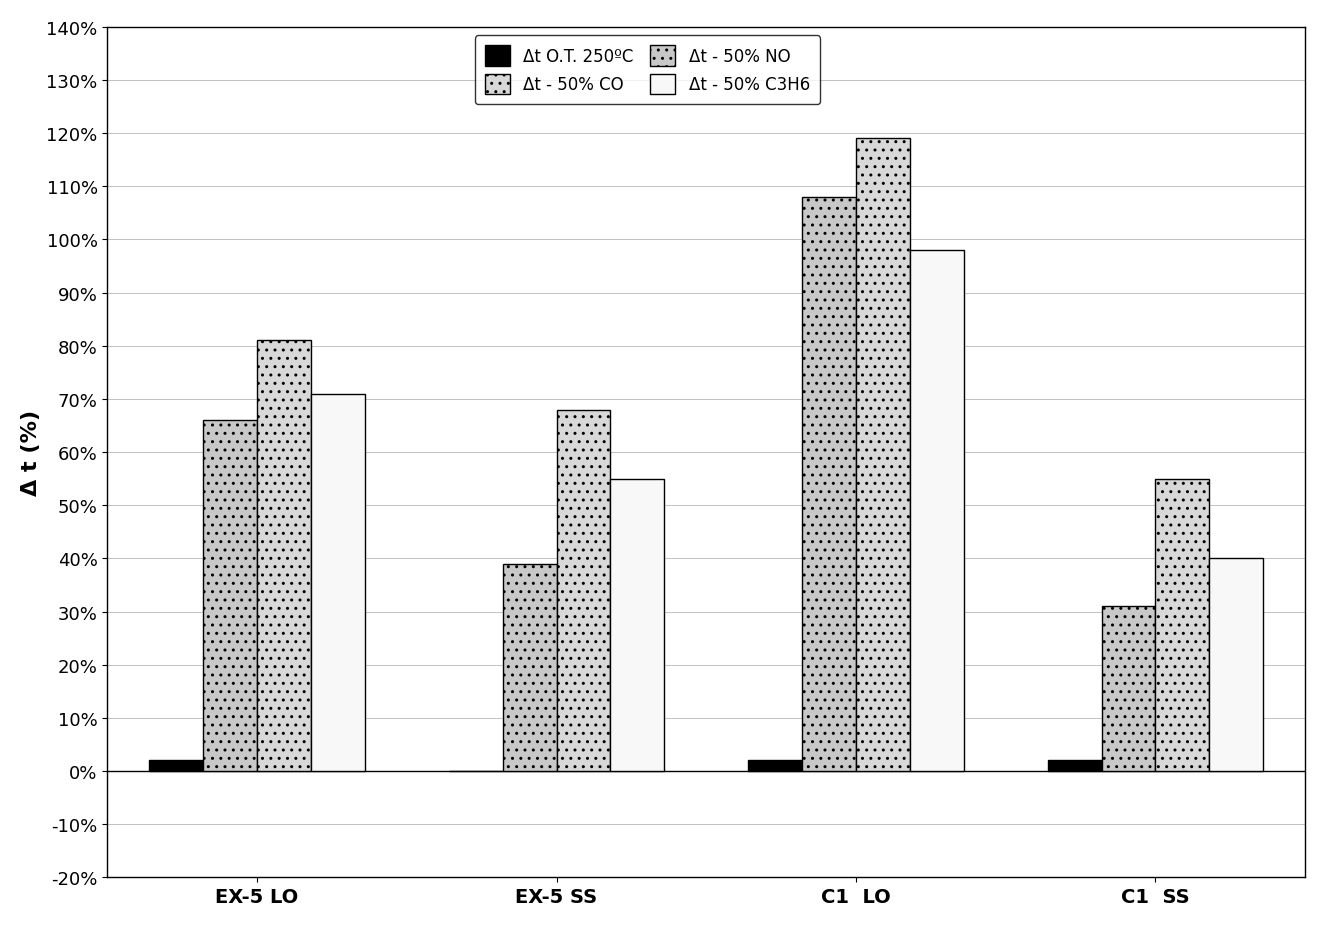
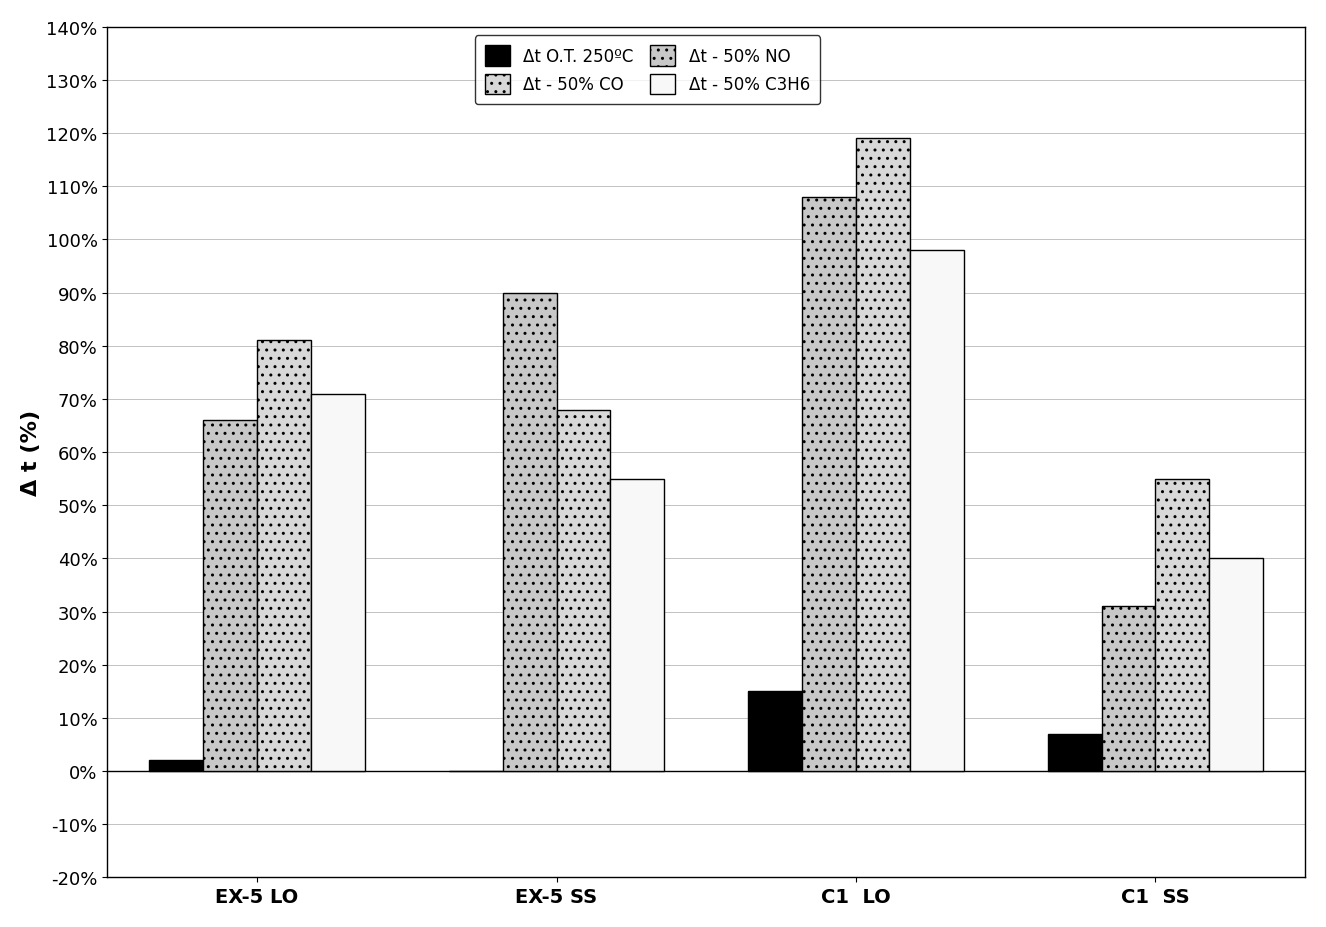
Δt - 50% NO/EX-5 SS: 39% -> 90%
Δt O.T. 250ºC/C1 LO: 2% -> 15%
Δt O.T. 250ºC/C1 SS: 2% -> 7%
